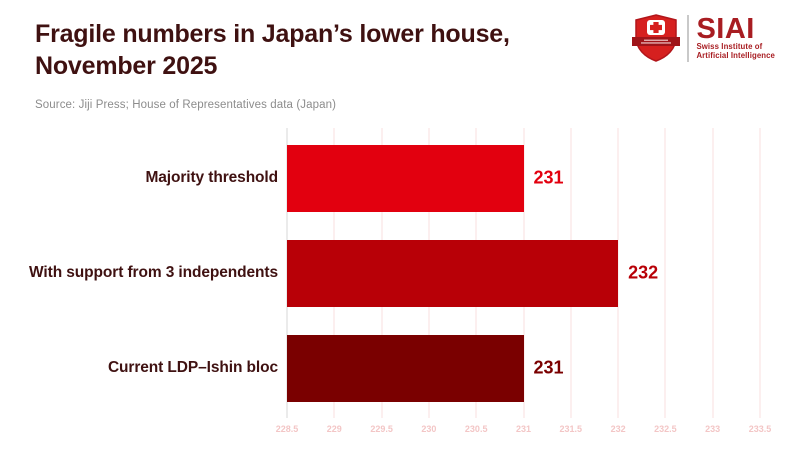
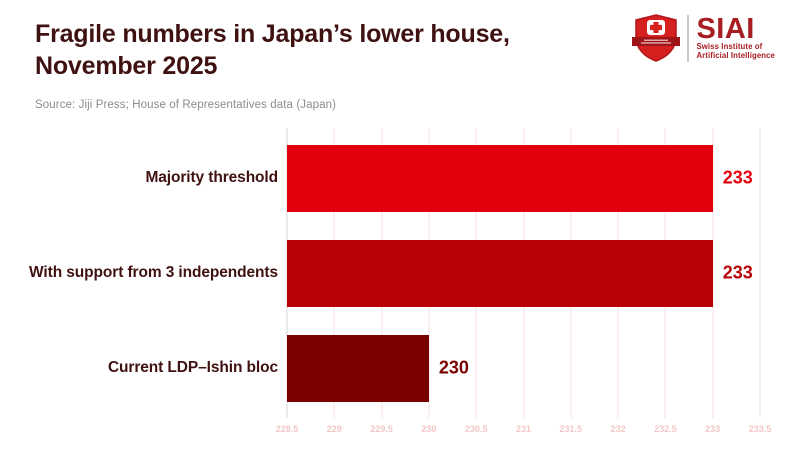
Majority threshold: 231 -> 233
With support from 3 independents: 232 -> 233
Current LDP–Ishin bloc: 231 -> 230
